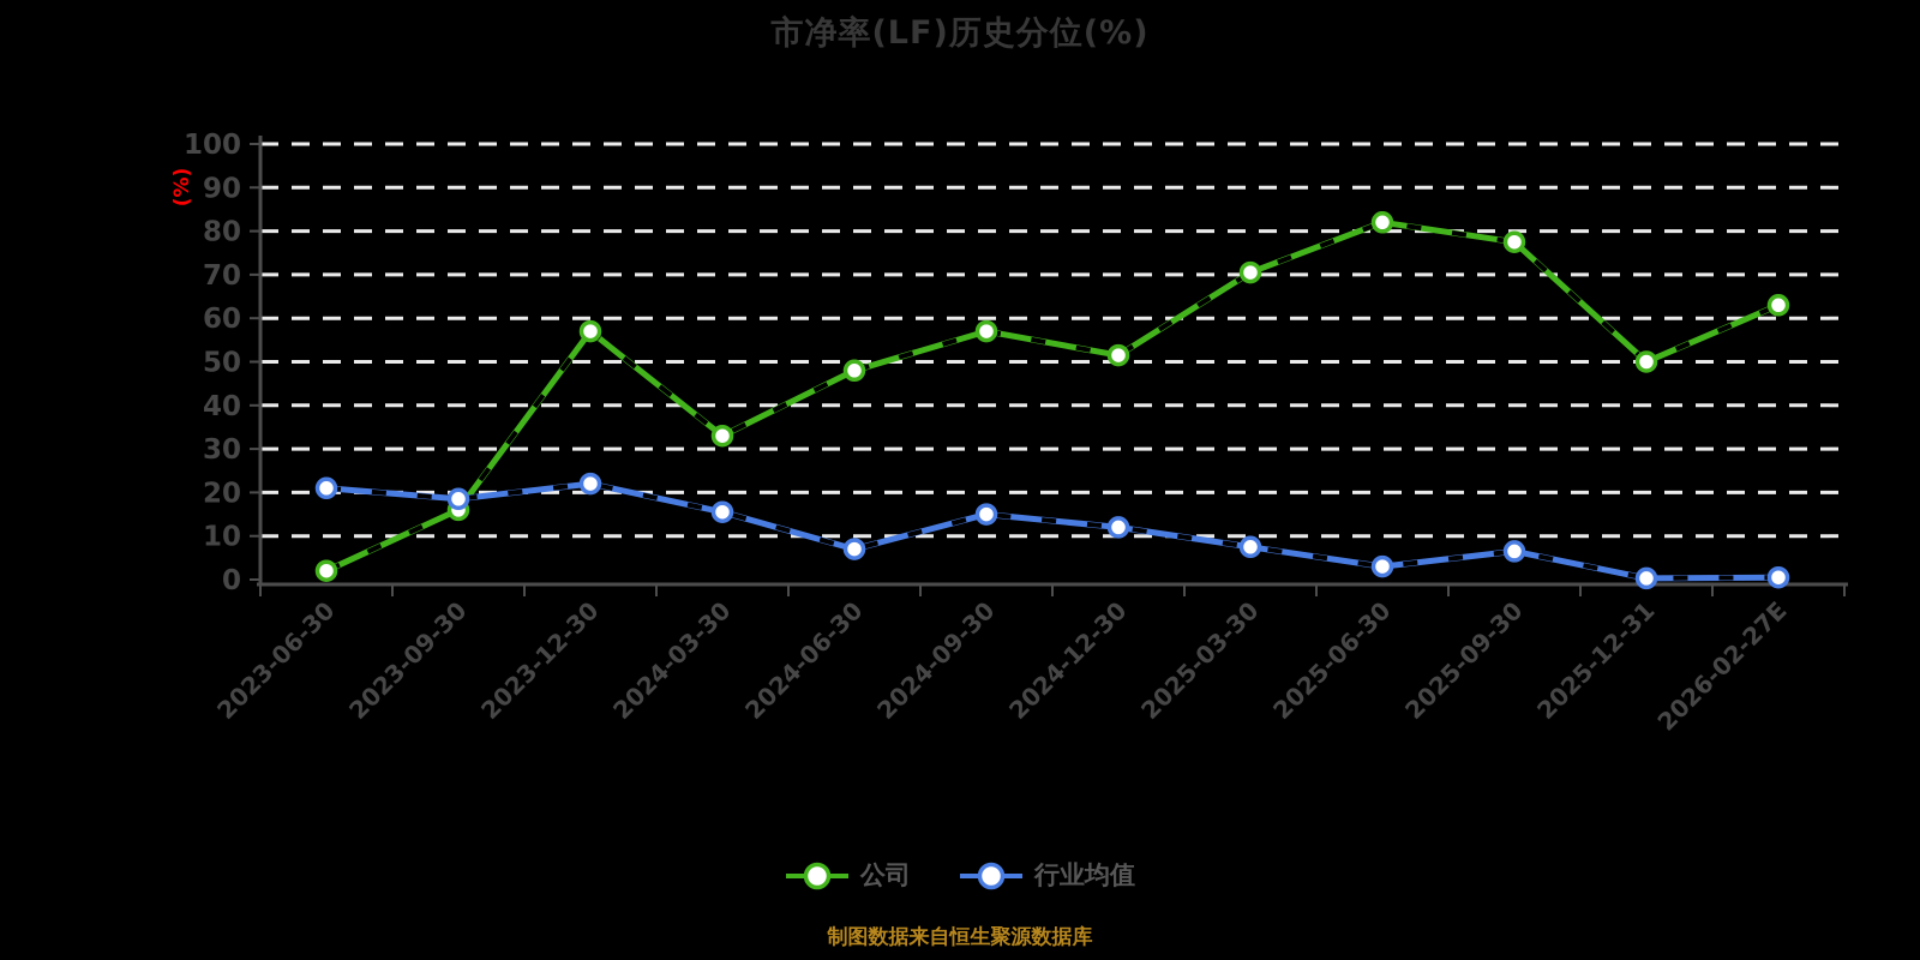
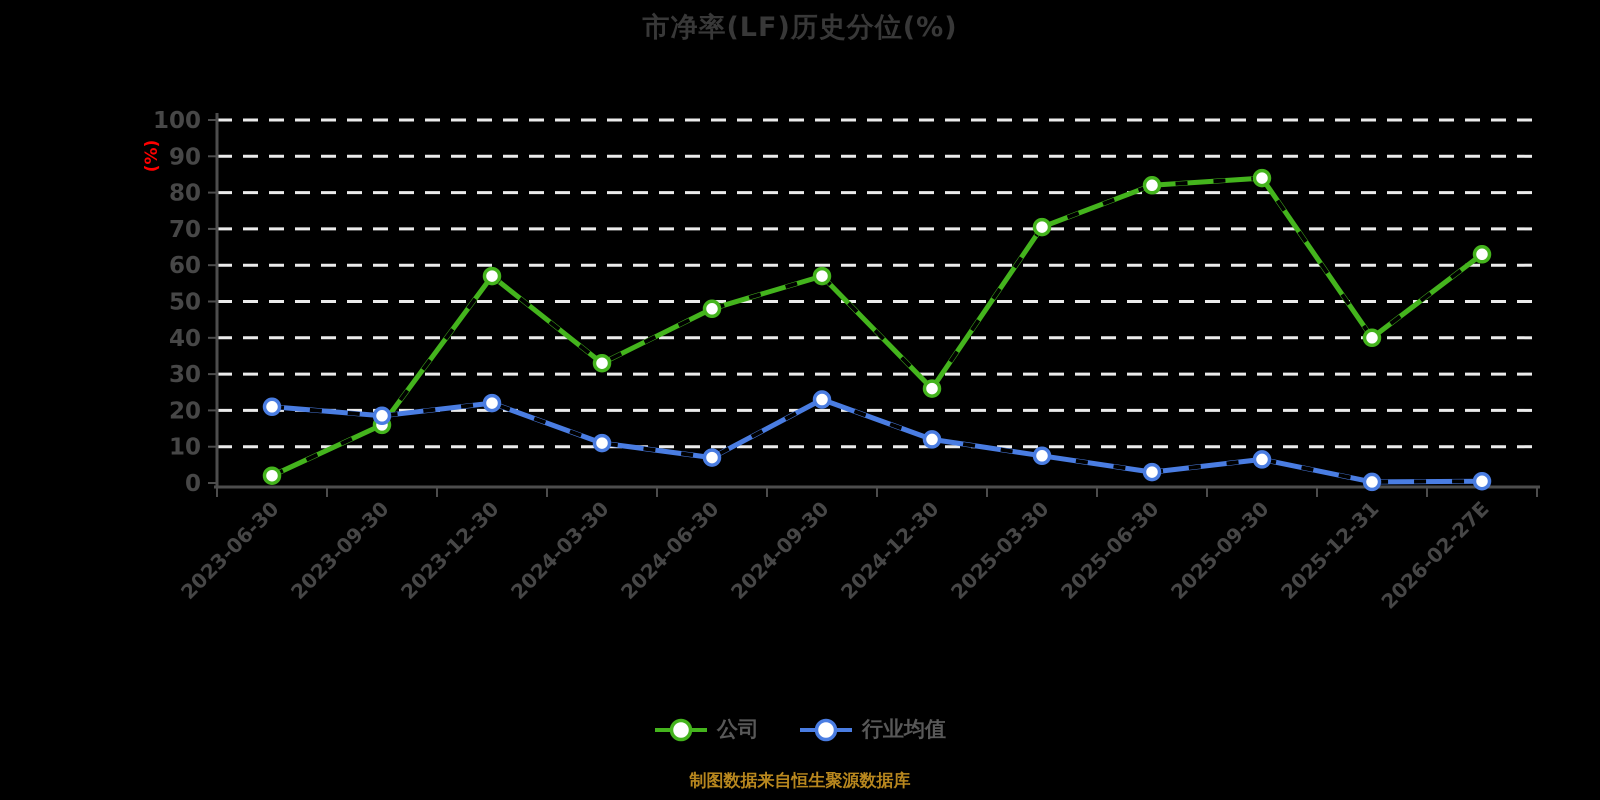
行业均值/2024-03-30: 16 -> 11
行业均值/2024-09-30: 15 -> 23
公司/2024-12-30: 52 -> 26
公司/2025-09-30: 78 -> 84
公司/2025-12-31: 50 -> 40
